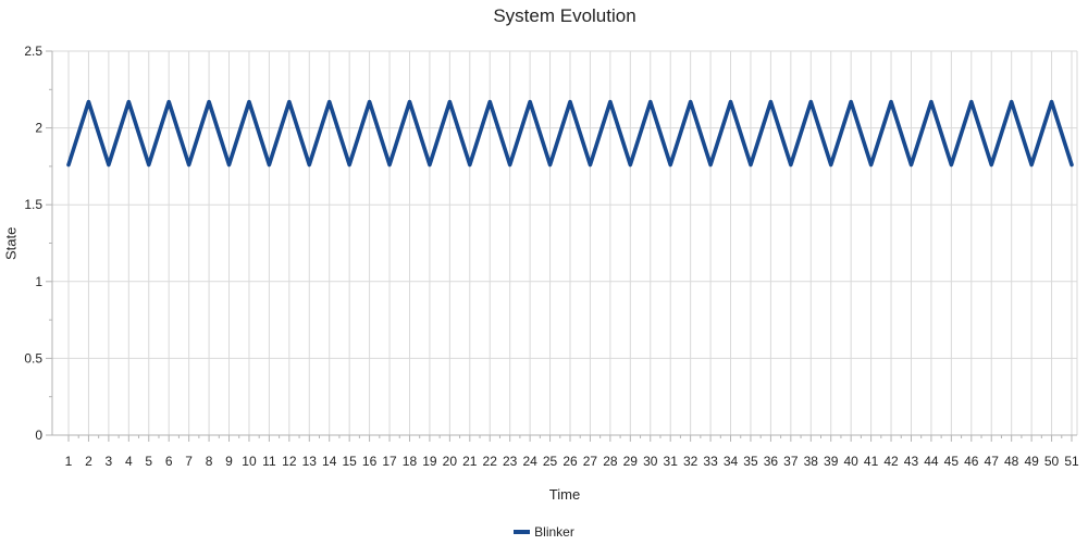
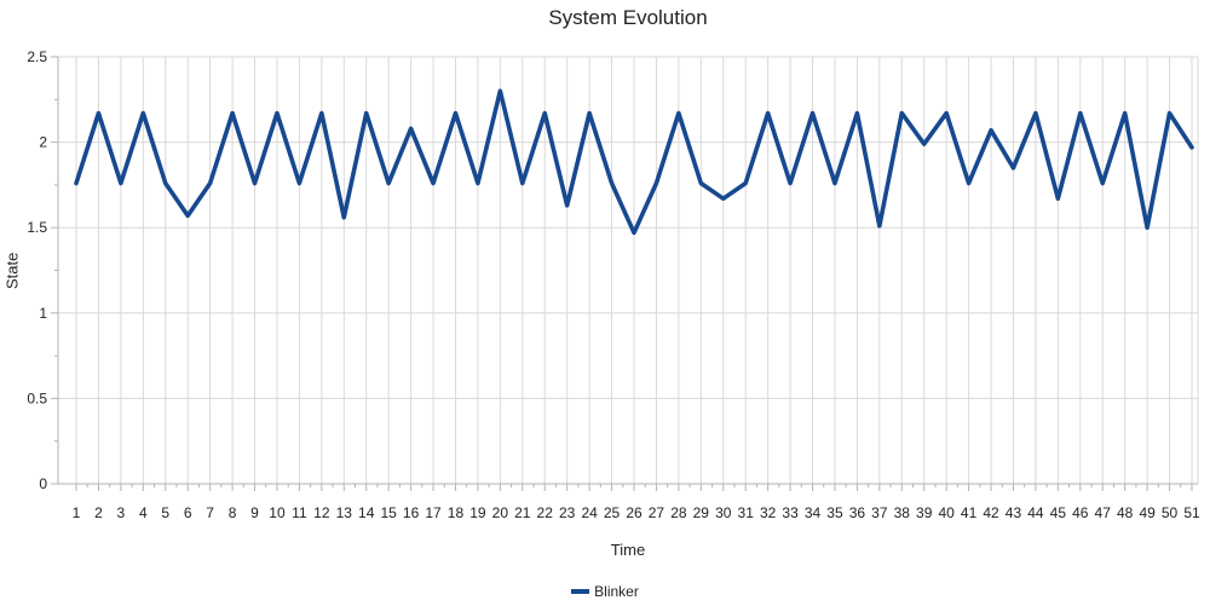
6: 2.17 -> 1.57
13: 1.76 -> 1.56
16: 2.17 -> 2.08
20: 2.17 -> 2.30
23: 1.76 -> 1.63
26: 2.17 -> 1.47
30: 2.17 -> 1.67
37: 1.76 -> 1.51
39: 1.76 -> 1.99
42: 2.17 -> 2.07
43: 1.76 -> 1.85
45: 1.76 -> 1.67
49: 1.76 -> 1.50
51: 1.76 -> 1.97
